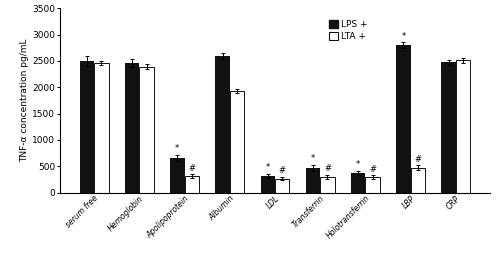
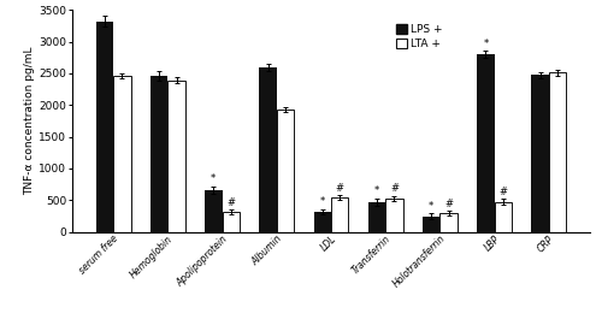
LPS +/serum free: 2500 -> 3320
LTA +/LDL: 260 -> 540
LTA +/Transferrin: 300 -> 520
LPS +/Holotransferrin: 370 -> 240
